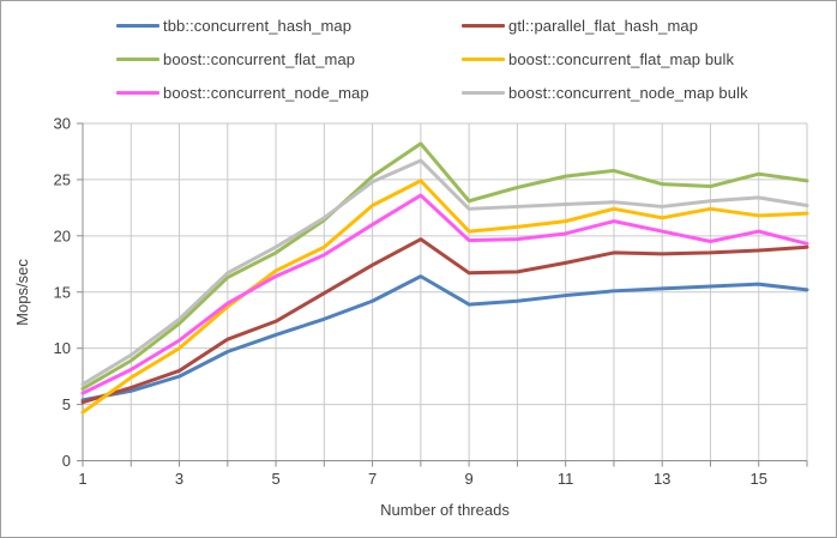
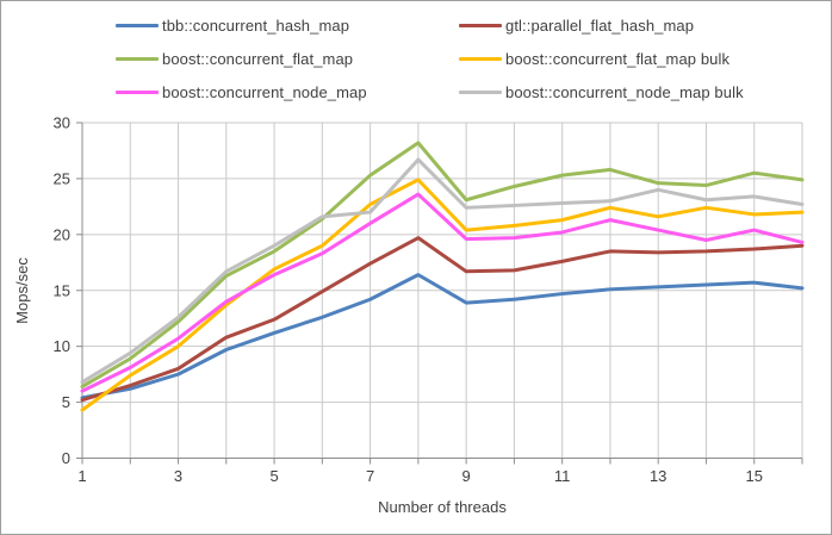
boost::concurrent_node_map bulk/7: 25 -> 22
boost::concurrent_node_map bulk/13: 23 -> 24
